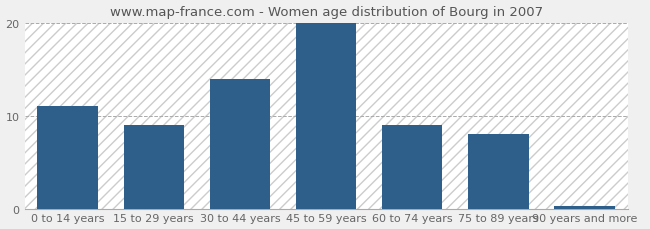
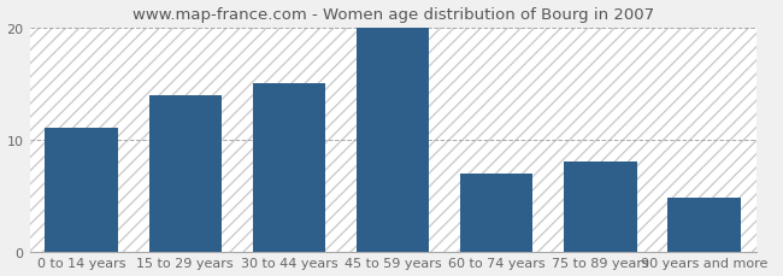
15 to 29 years: 9.0 -> 14.0
30 to 44 years: 14.0 -> 15.0
60 to 74 years: 9.0 -> 7.0
90 years and more: 0.3 -> 4.8
